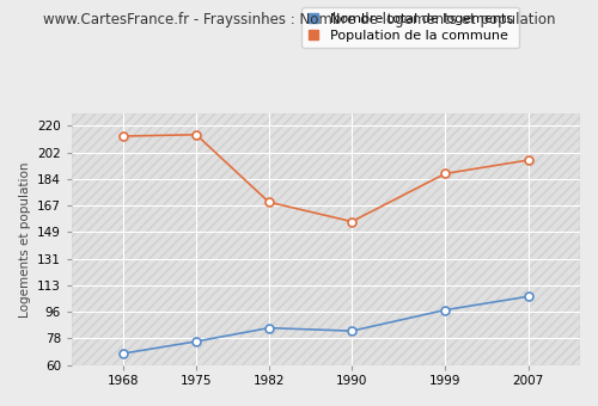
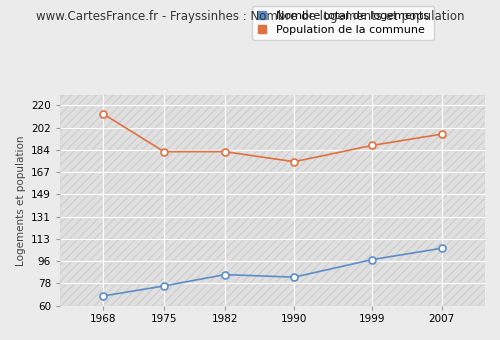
Population de la commune/1975: 214 -> 183
Population de la commune/1982: 169 -> 183
Population de la commune/1990: 156 -> 175
